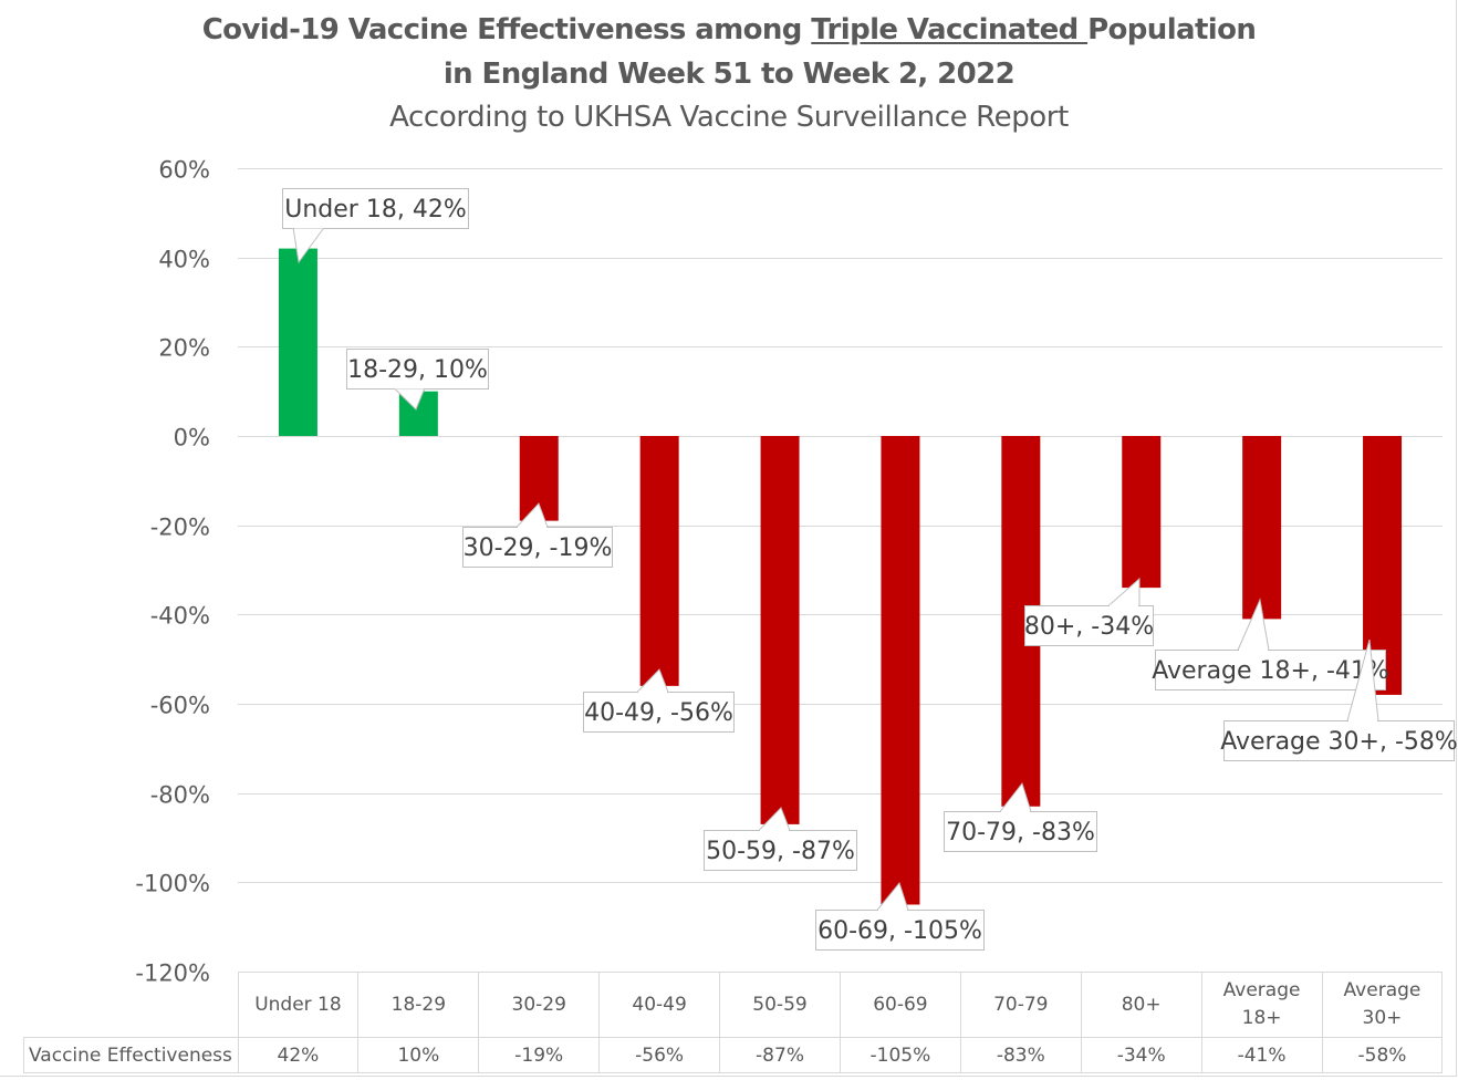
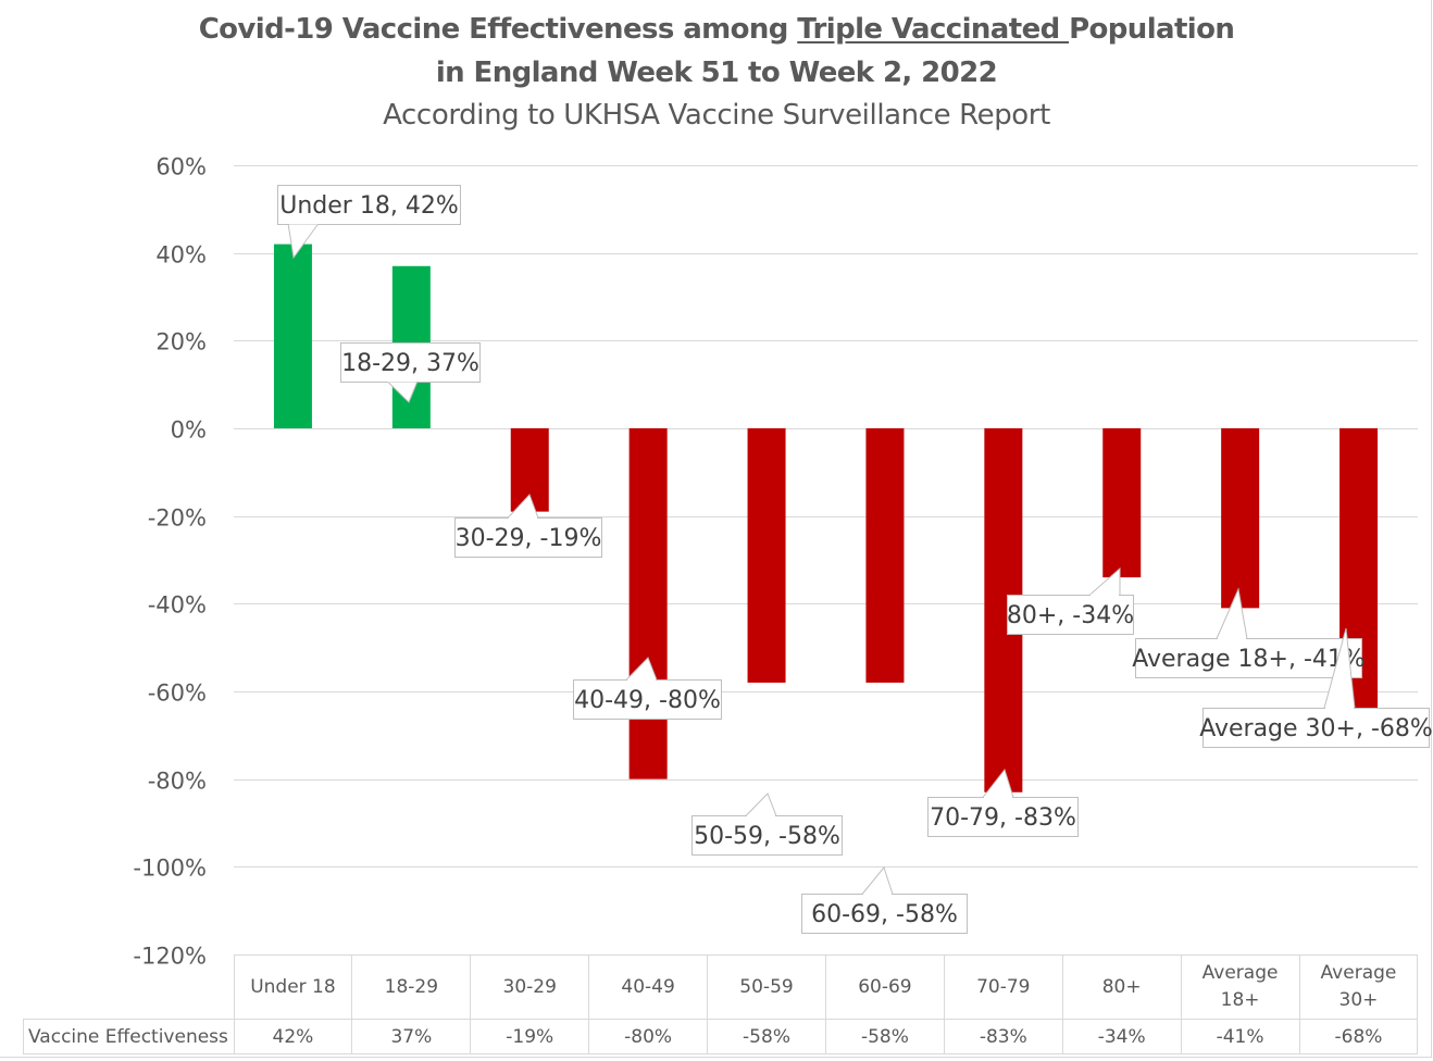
18-29: 10% -> 37%
40-49: -56% -> -80%
50-59: -87% -> -58%
60-69: -105% -> -58%
Average 30+: -58% -> -68%
